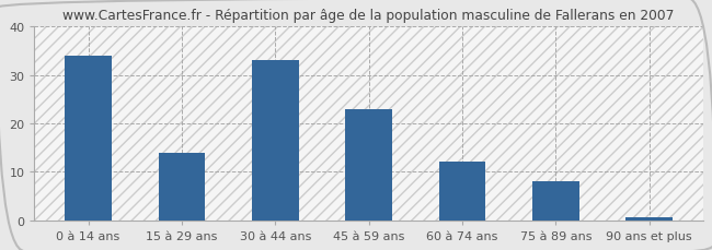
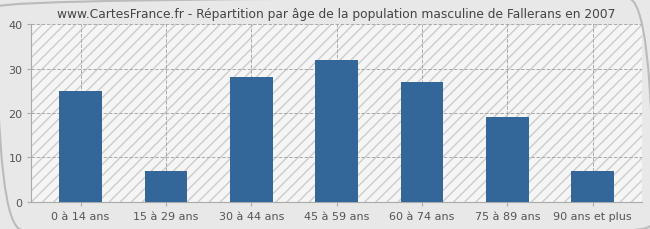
0 à 14 ans: 34.0 -> 25.0
15 à 29 ans: 14.0 -> 7.0
30 à 44 ans: 33.0 -> 28.0
45 à 59 ans: 23.0 -> 32.0
60 à 74 ans: 12.0 -> 27.0
75 à 89 ans: 8.0 -> 19.0
90 ans et plus: 0.5 -> 7.0
